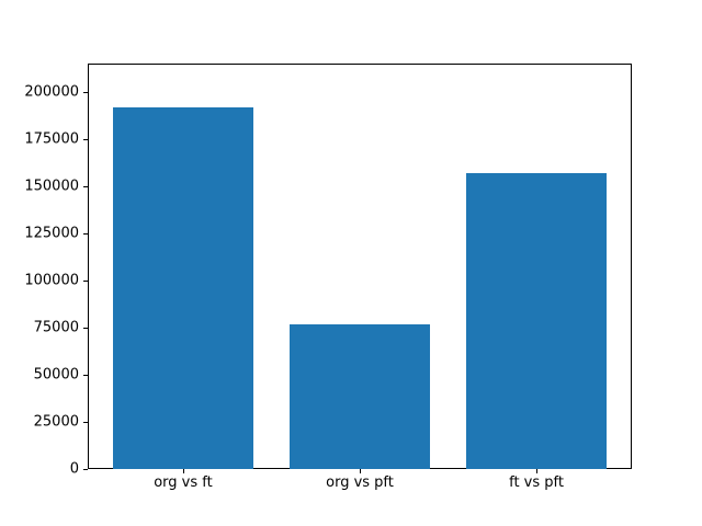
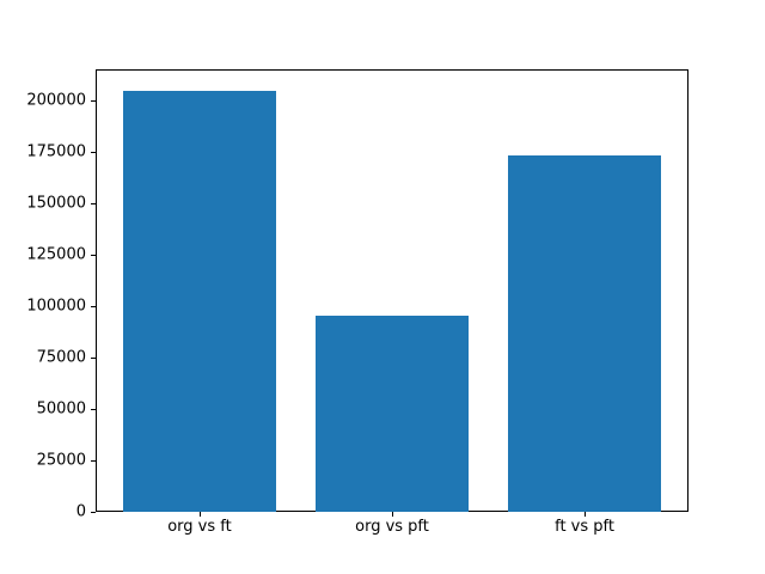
org vs ft: 192000 -> 205000
org vs pft: 77000 -> 96000
ft vs pft: 157000 -> 174000
